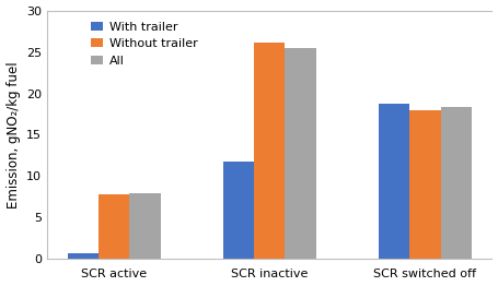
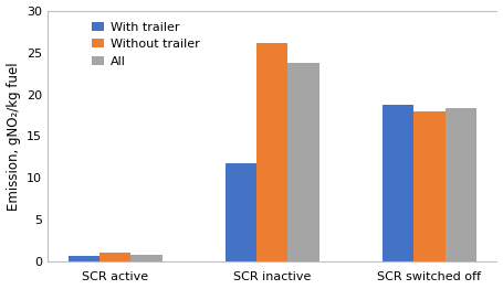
Without trailer/SCR active: 7.8 -> 1.1
All/SCR active: 8.0 -> 0.8
All/SCR inactive: 25.4 -> 23.7
